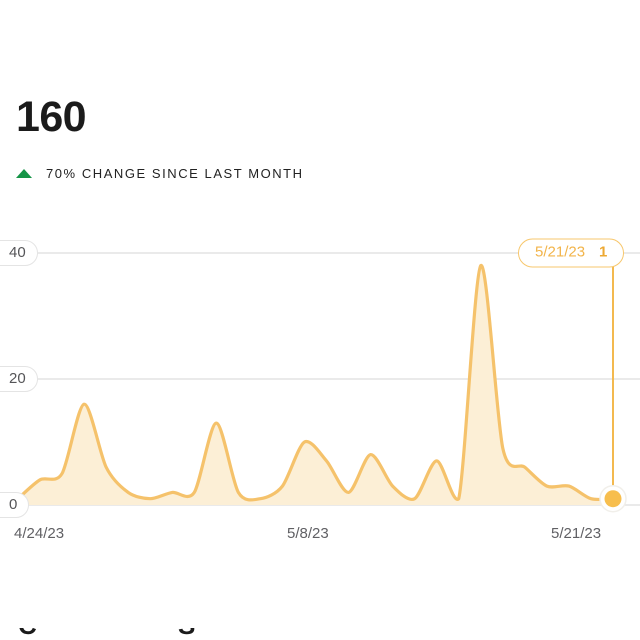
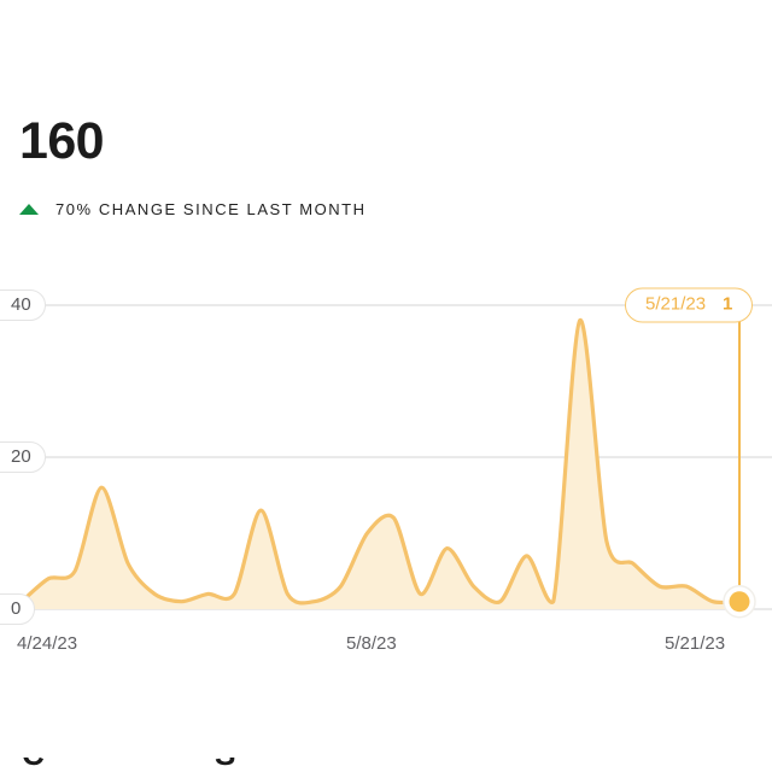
5/8/23: 7 -> 12
